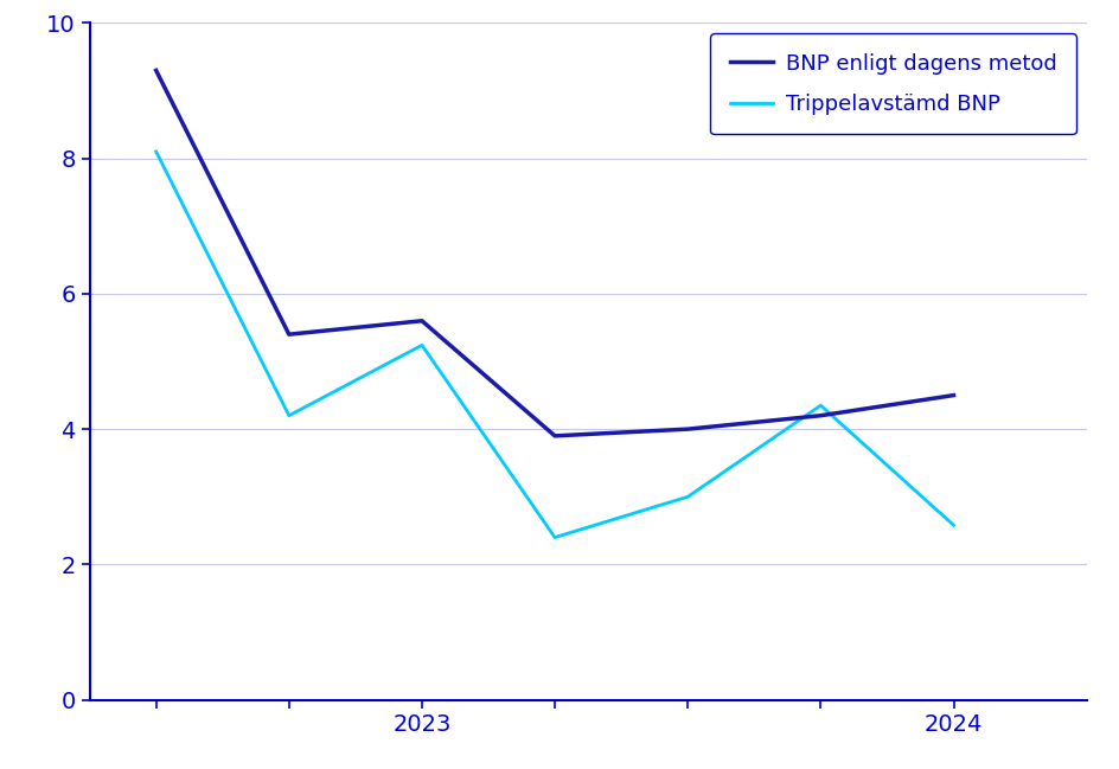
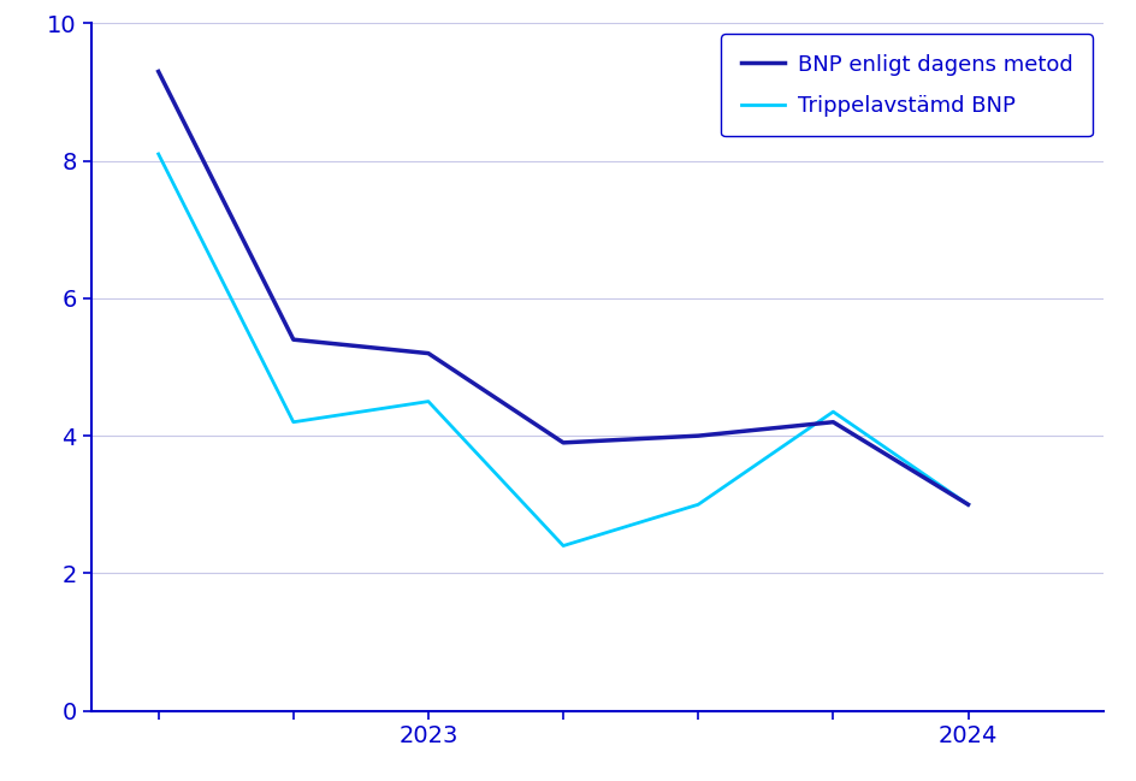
BNP enligt dagens metod/2023: 5.6 -> 5.2
Trippelavstämd BNP/2023: 5.24 -> 4.50
BNP enligt dagens metod/2024: 4.5 -> 3.0
Trippelavstämd BNP/2024: 2.58 -> 3.00
